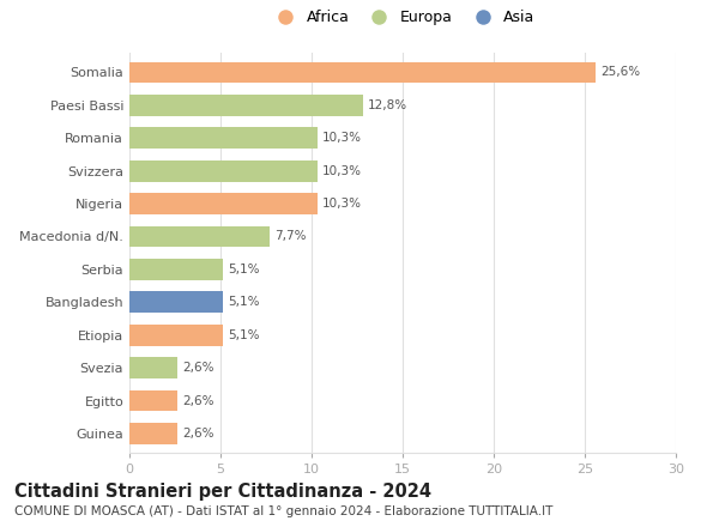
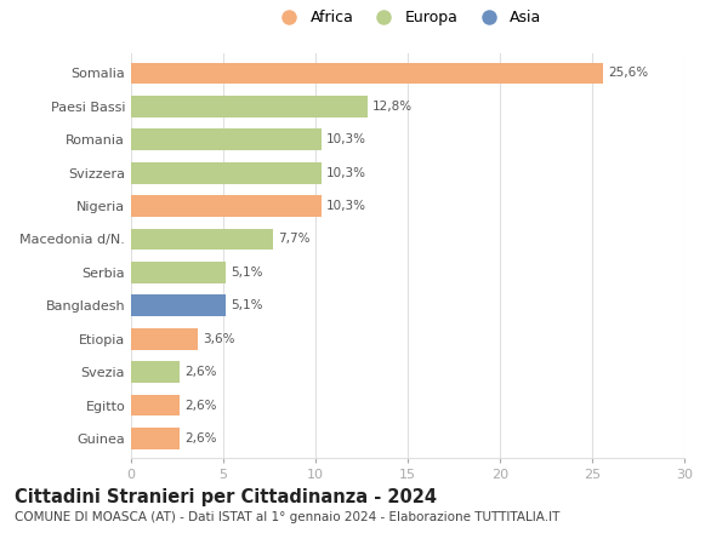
Etiopia: 5,1% -> 3,6%
